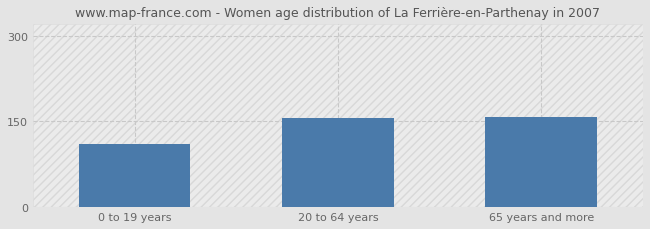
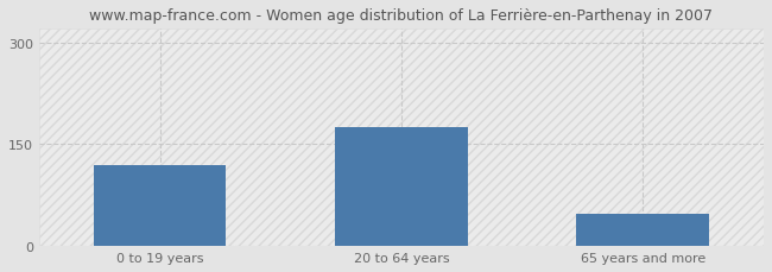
0 to 19 years: 110 -> 120
20 to 64 years: 156 -> 175
65 years and more: 158 -> 47
